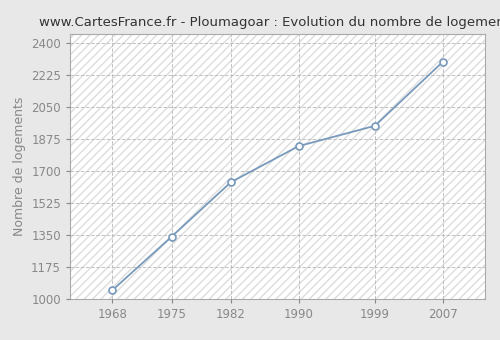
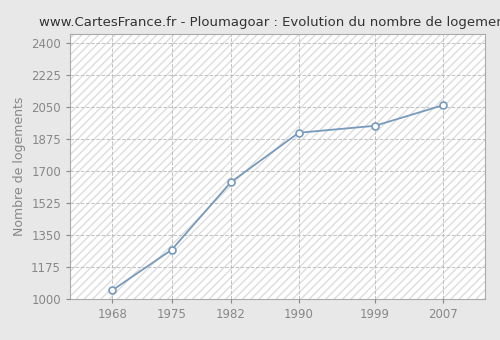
1975: 1340 -> 1270
1990: 1840 -> 1910
2007: 2300 -> 2060
